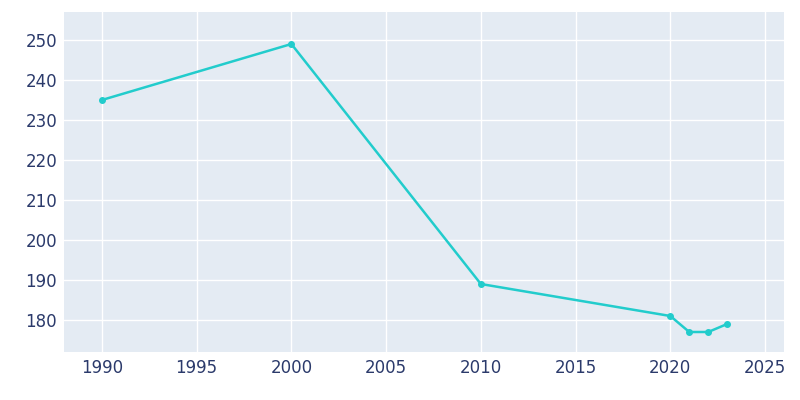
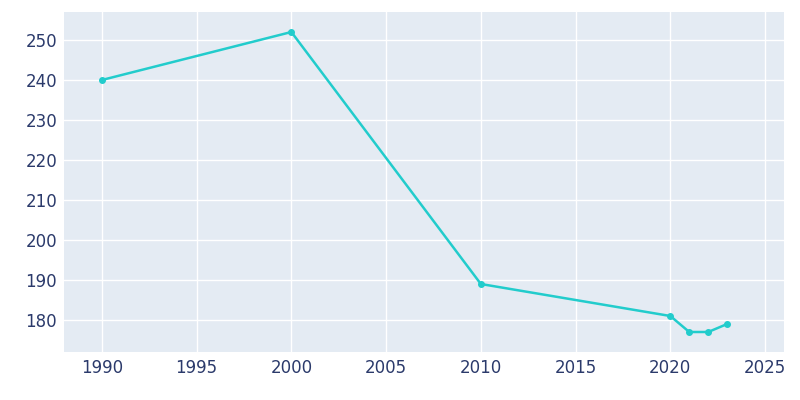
1990: 235 -> 240
2000: 249 -> 252
